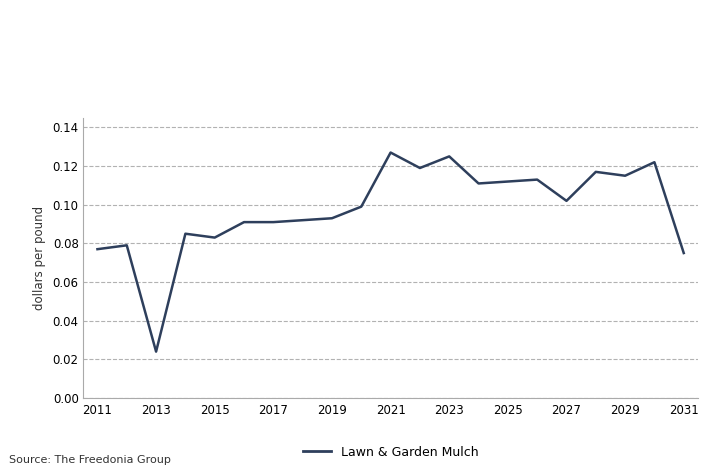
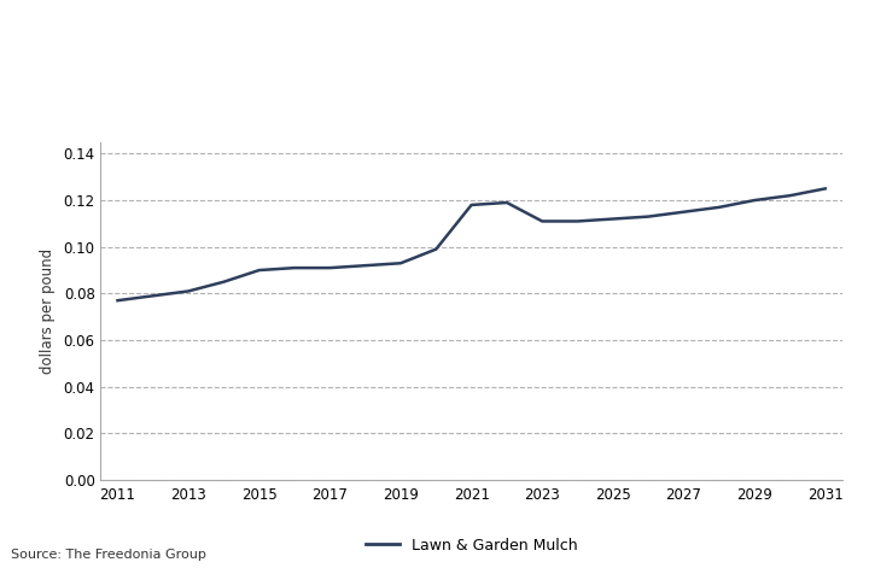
2013: 0.024 -> 0.081
2015: 0.083 -> 0.090
2021: 0.127 -> 0.118
2023: 0.125 -> 0.111
2027: 0.102 -> 0.115
2029: 0.115 -> 0.120
2031: 0.075 -> 0.125
